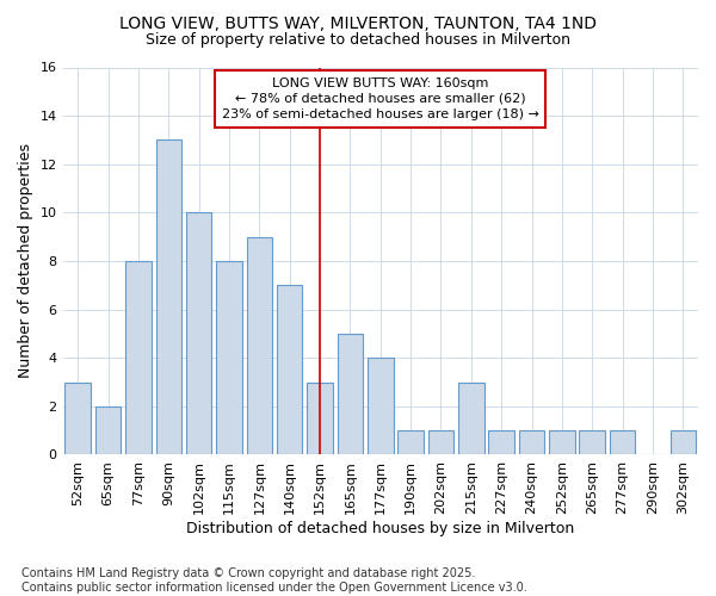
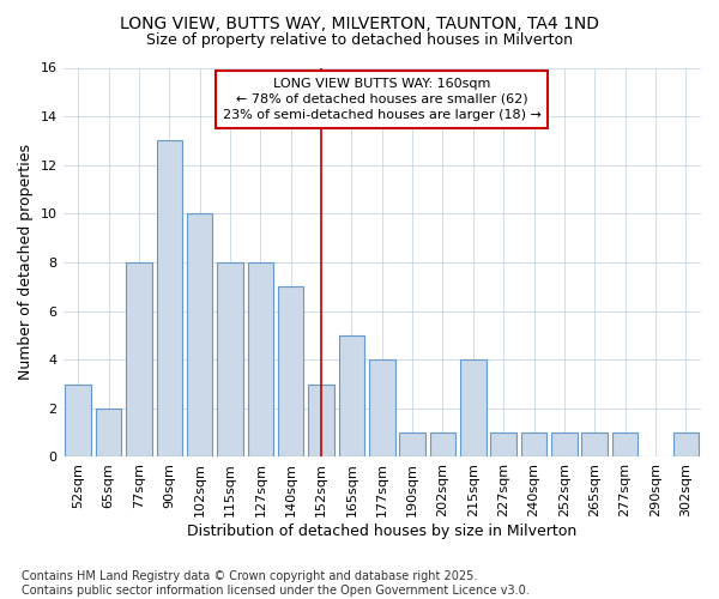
127sqm: 9 -> 8
215sqm: 3 -> 4
